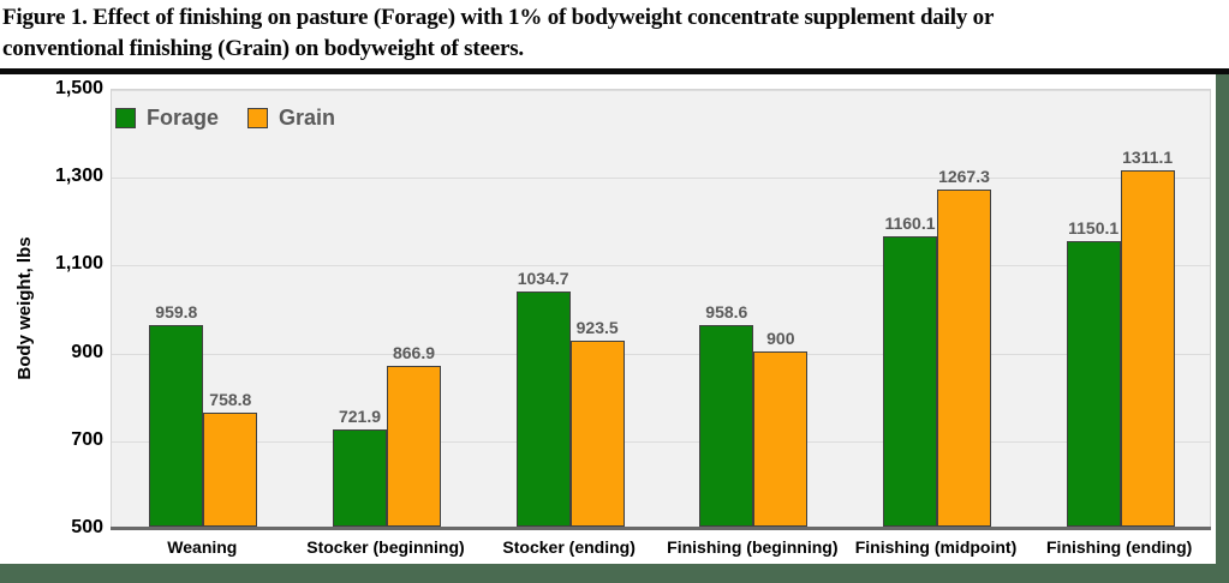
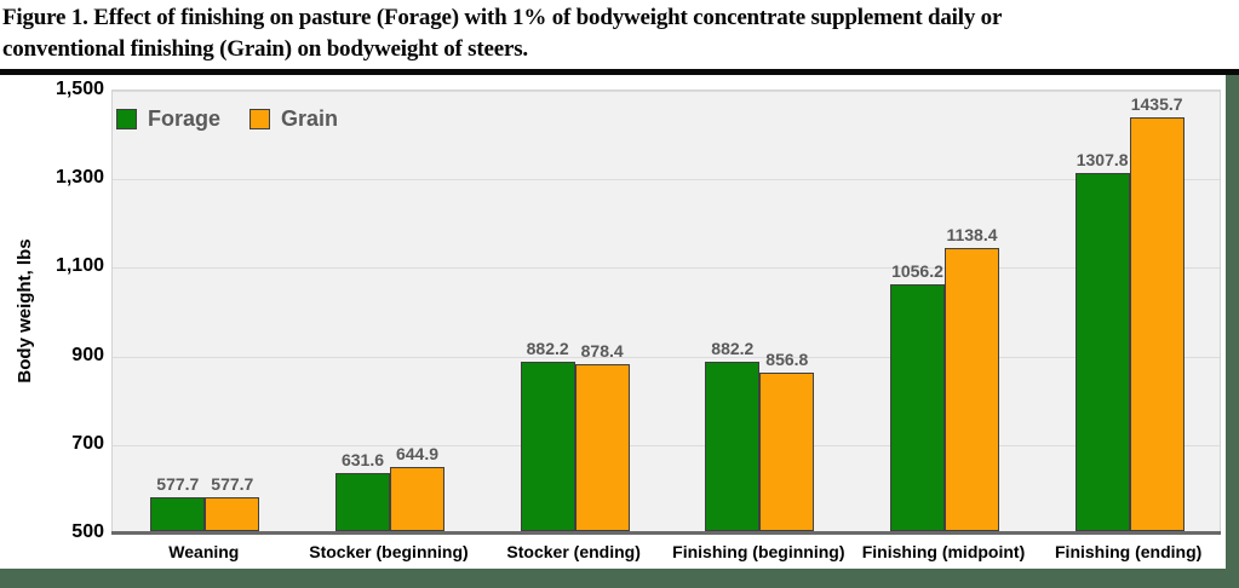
Forage/Weaning: 959.8 -> 577.7
Grain/Weaning: 758.8 -> 577.7
Forage/Stocker (beginning): 721.9 -> 631.6
Grain/Stocker (beginning): 866.9 -> 644.9
Forage/Stocker (ending): 1034.7 -> 882.2
Grain/Stocker (ending): 923.5 -> 878.4
Forage/Finishing (beginning): 958.6 -> 882.2
Grain/Finishing (beginning): 900 -> 856.8
Forage/Finishing (midpoint): 1160.1 -> 1056.2
Grain/Finishing (midpoint): 1267.3 -> 1138.4
Forage/Finishing (ending): 1150.1 -> 1307.8
Grain/Finishing (ending): 1311.1 -> 1435.7
